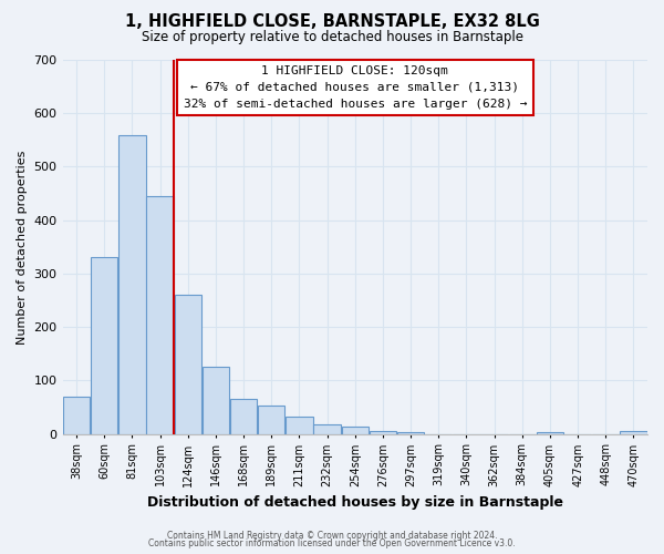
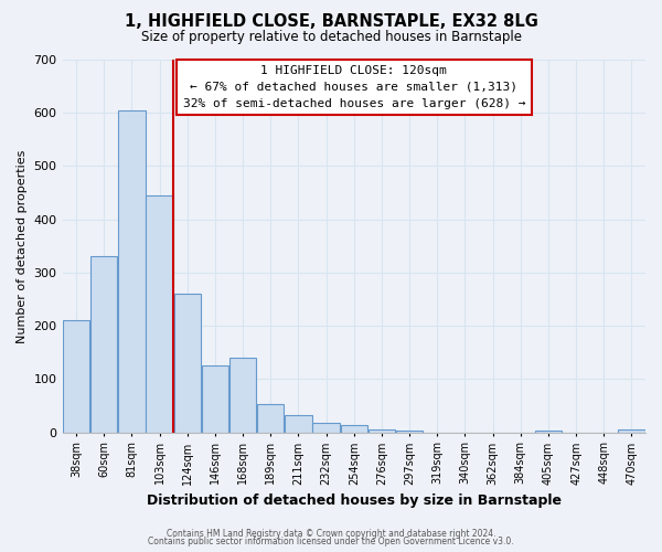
38sqm: 70 -> 210
81sqm: 560 -> 605
168sqm: 65 -> 140
